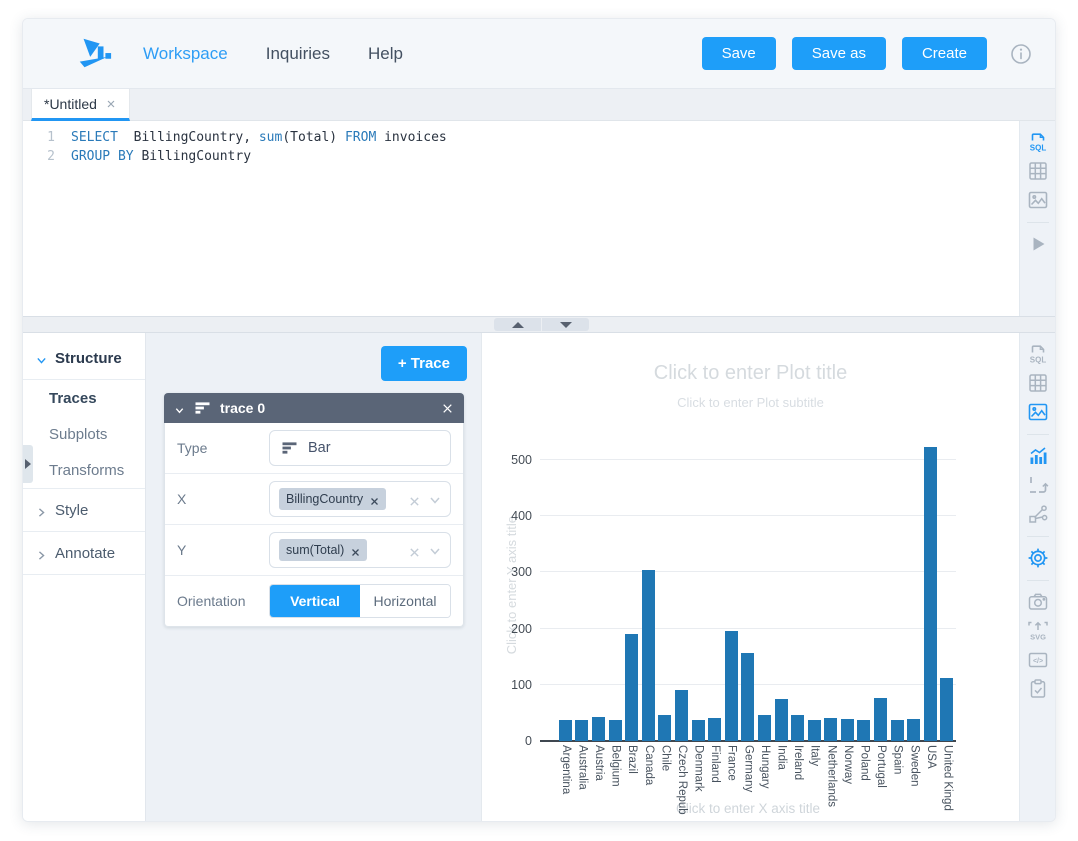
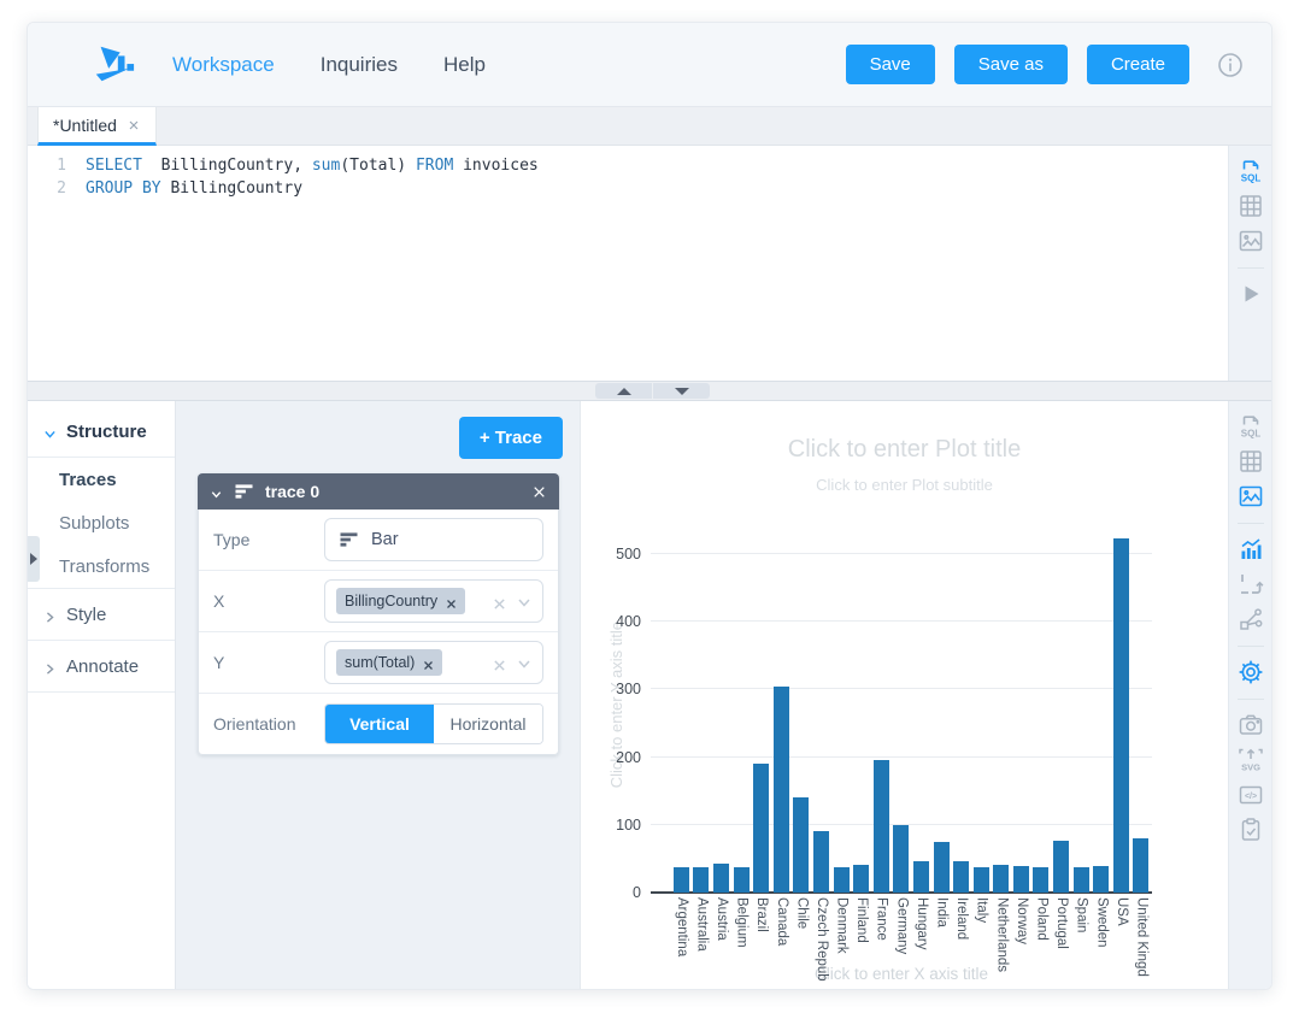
Chile: 50 -> 140
Germany: 160 -> 100
United Kingd: 110 -> 80
